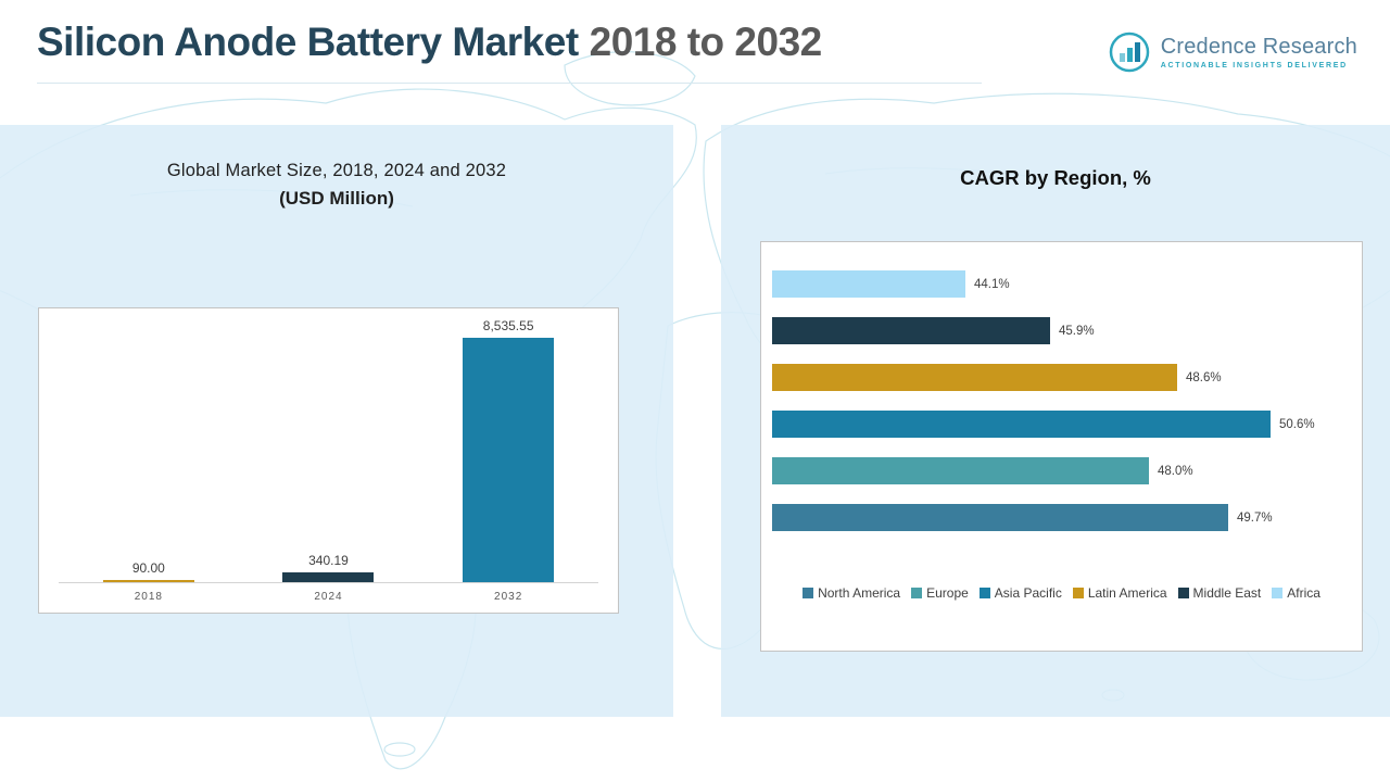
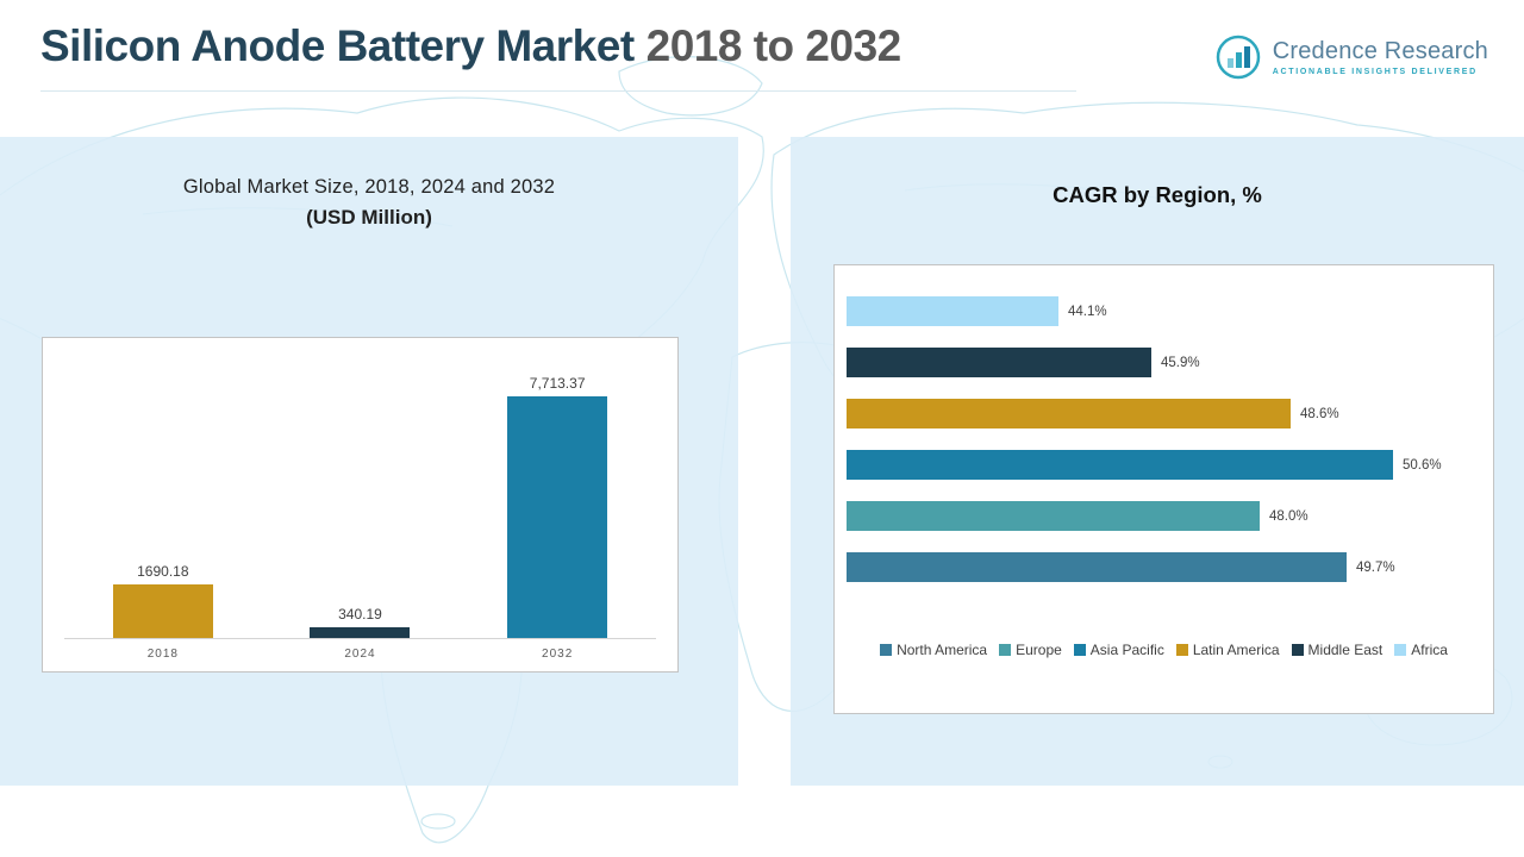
Global Market Size, 2018, 2024 and 2032 (USD Million)/2018: 90.00 -> 1690.18
Global Market Size, 2018, 2024 and 2032 (USD Million)/2032: 8,535.55 -> 7,713.37
